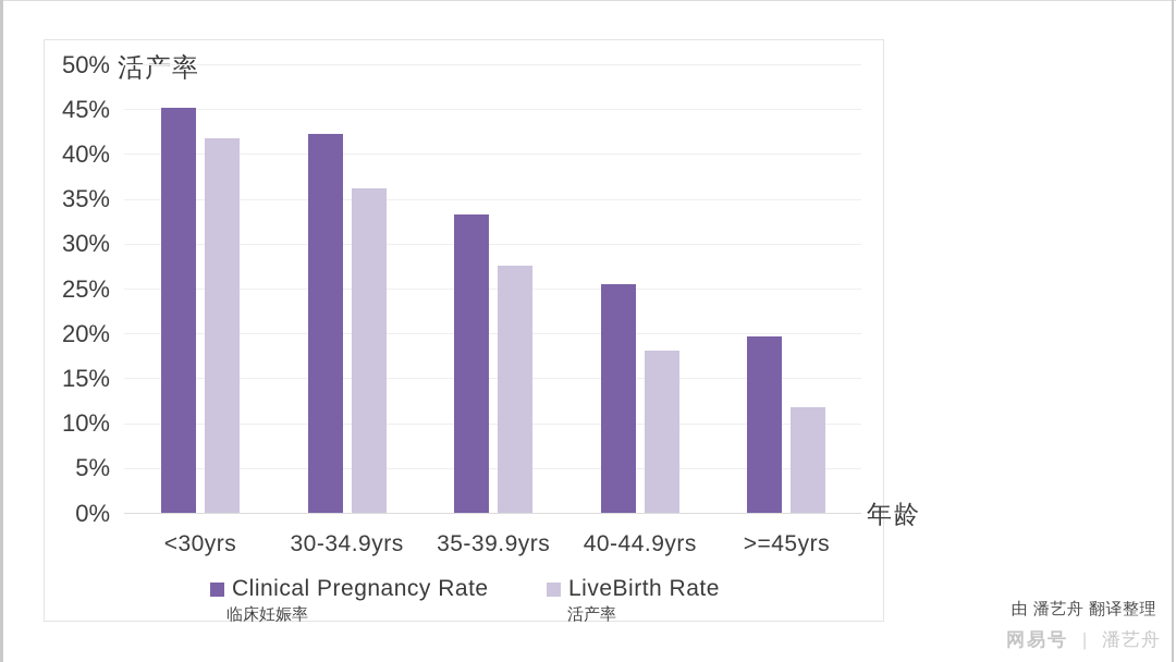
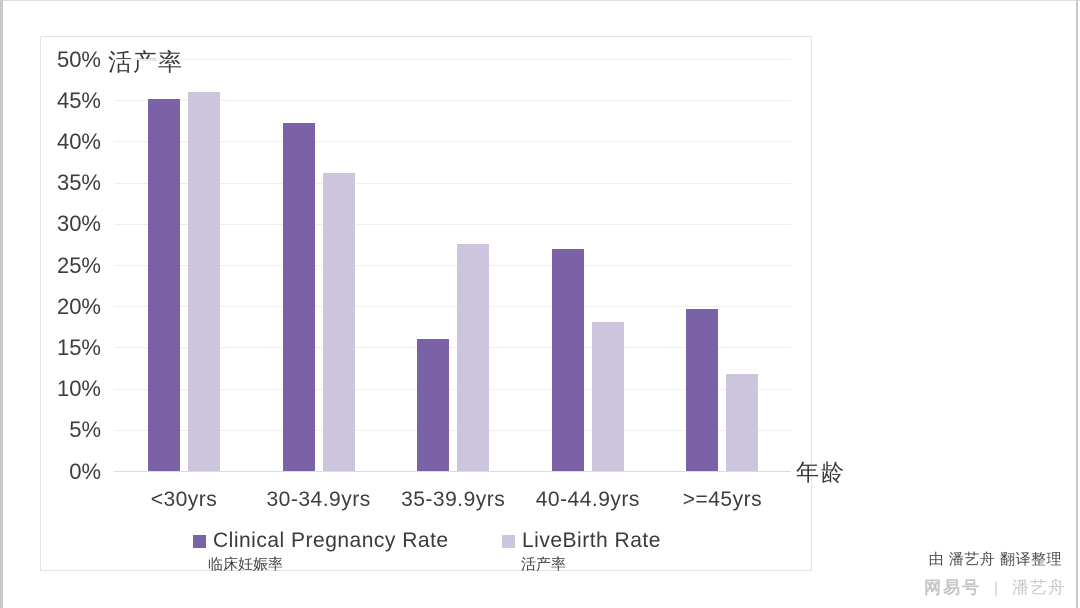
LiveBirth Rate/<30yrs: 42% -> 46%
Clinical Pregnancy Rate/35-39.9yrs: 33% -> 16%
Clinical Pregnancy Rate/40-44.9yrs: 26% -> 27%
